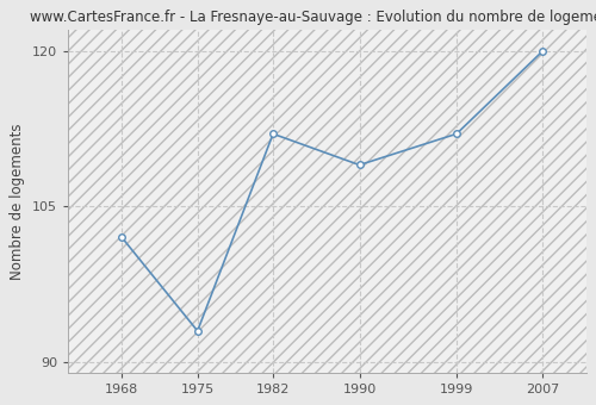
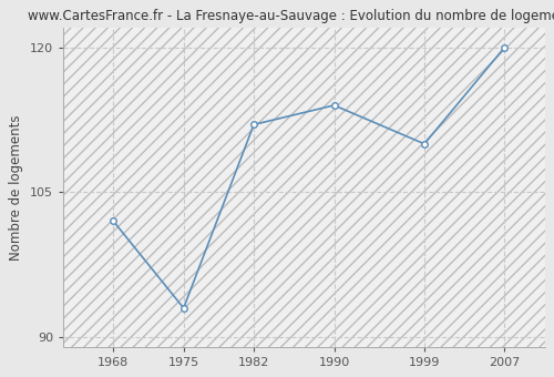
1990: 109 -> 114
1999: 112 -> 110
